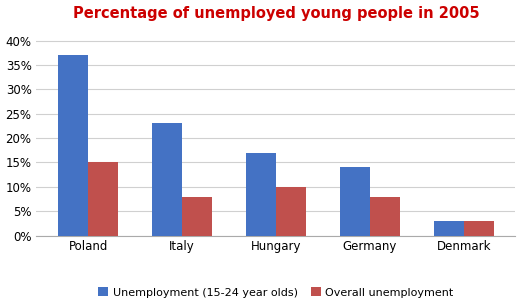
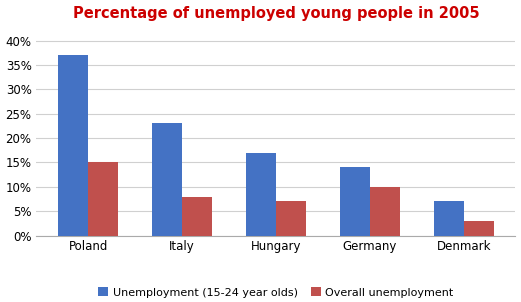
Overall unemployment/Hungary: 10% -> 7%
Overall unemployment/Germany: 8% -> 10%
Unemployment (15-24 year olds)/Denmark: 3% -> 7%
